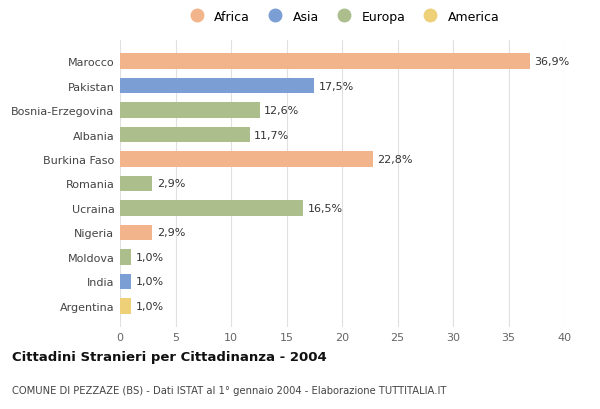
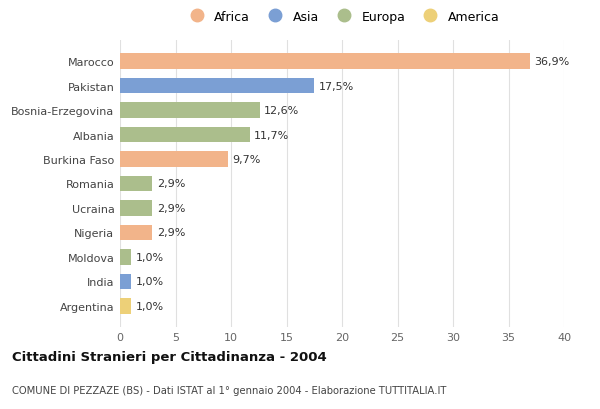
Burkina Faso: 22,8% -> 9,7%
Ucraina: 16,5% -> 2,9%
